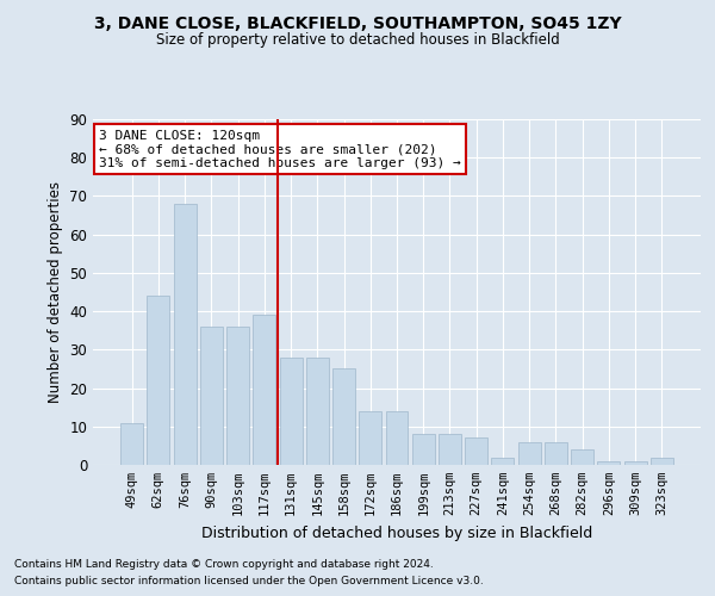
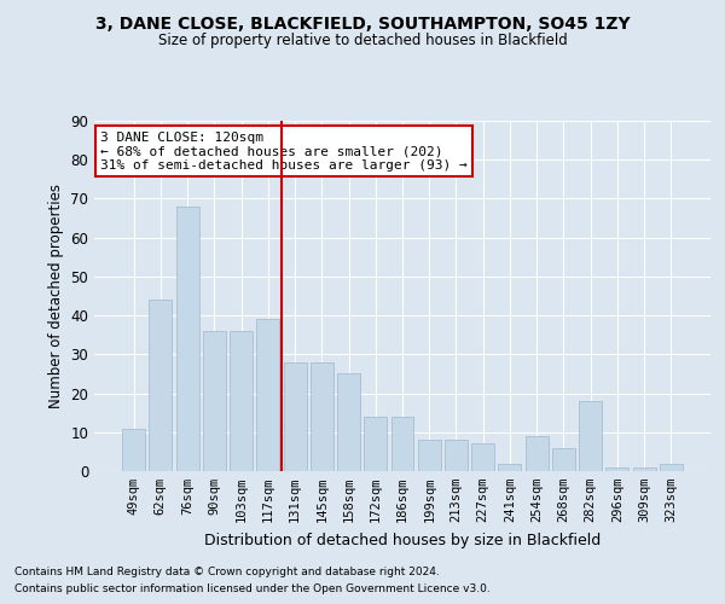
254sqm: 6 -> 9
282sqm: 4 -> 18
